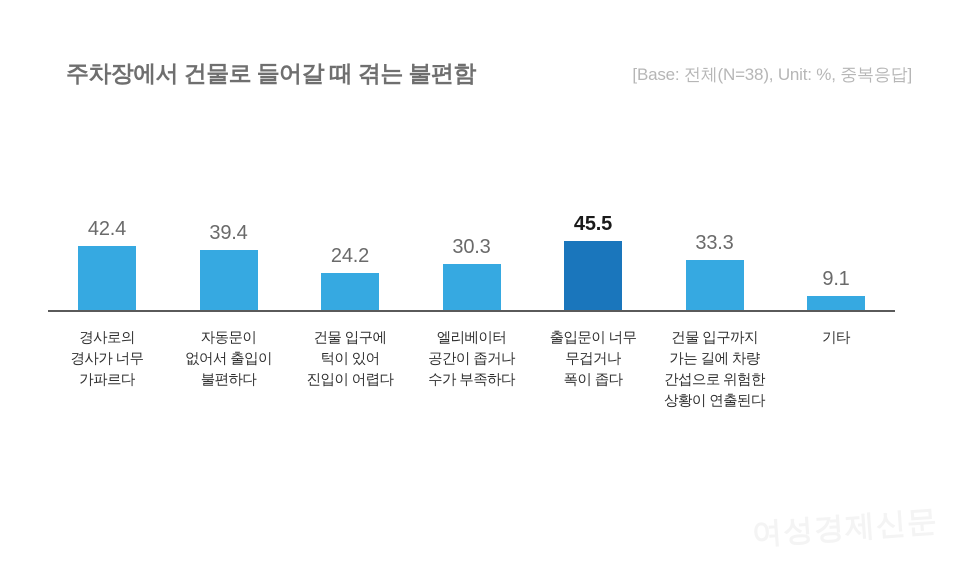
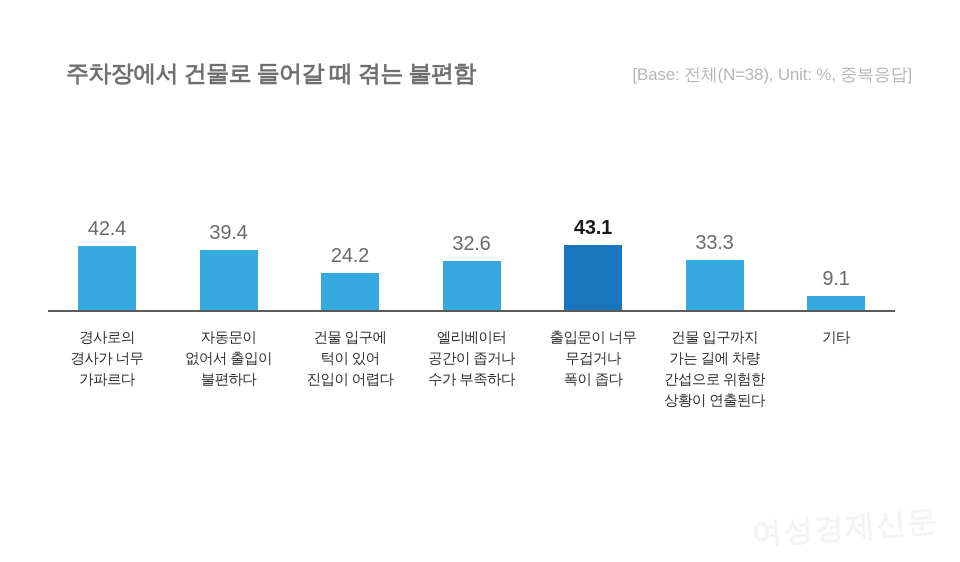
엘리베이터 공간이 좁거나 수가 부족하다: 30.3 -> 32.6
출입문이 너무 무겁거나 폭이 좁다: 45.5 -> 43.1
